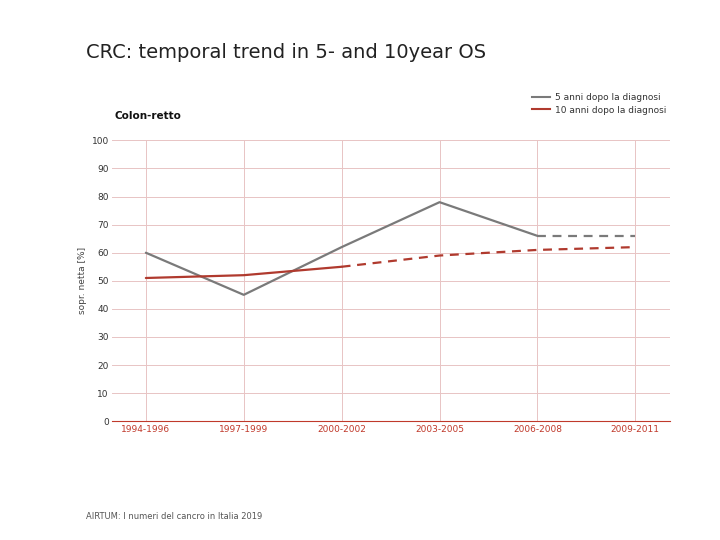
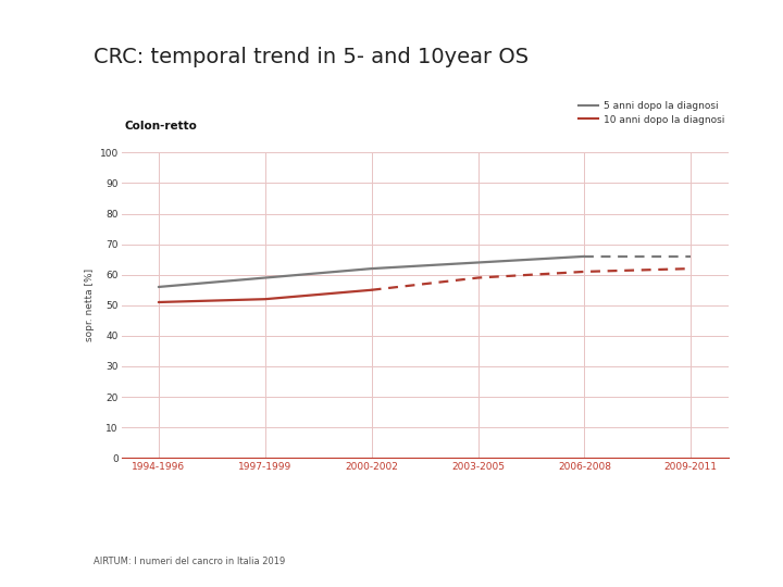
5 anni dopo la diagnosi/1994-1996: 60 -> 56
5 anni dopo la diagnosi/1997-1999: 45 -> 59
5 anni dopo la diagnosi/2003-2005: 78 -> 64
